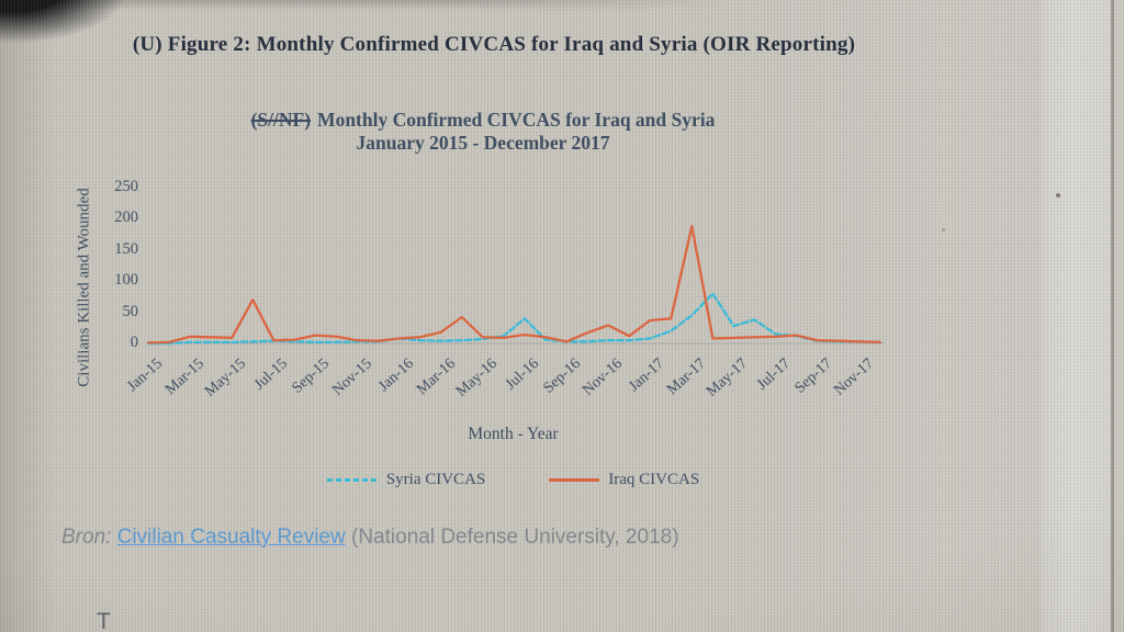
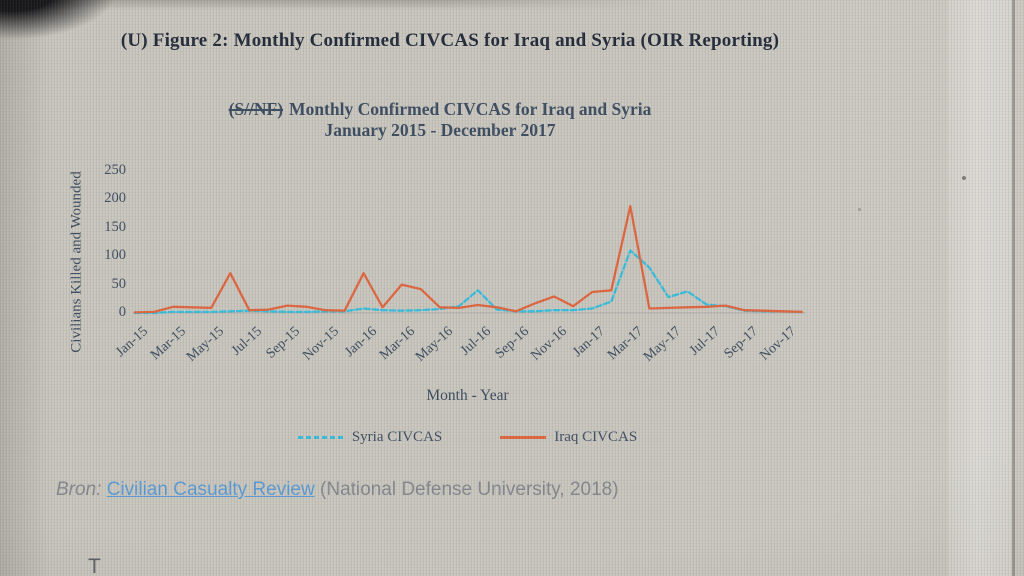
Iraq CIVCAS/Jan-16: 10 -> 70
Iraq CIVCAS/Mar-16: 20 -> 50
Syria CIVCAS/Mar-17: 40 -> 110
